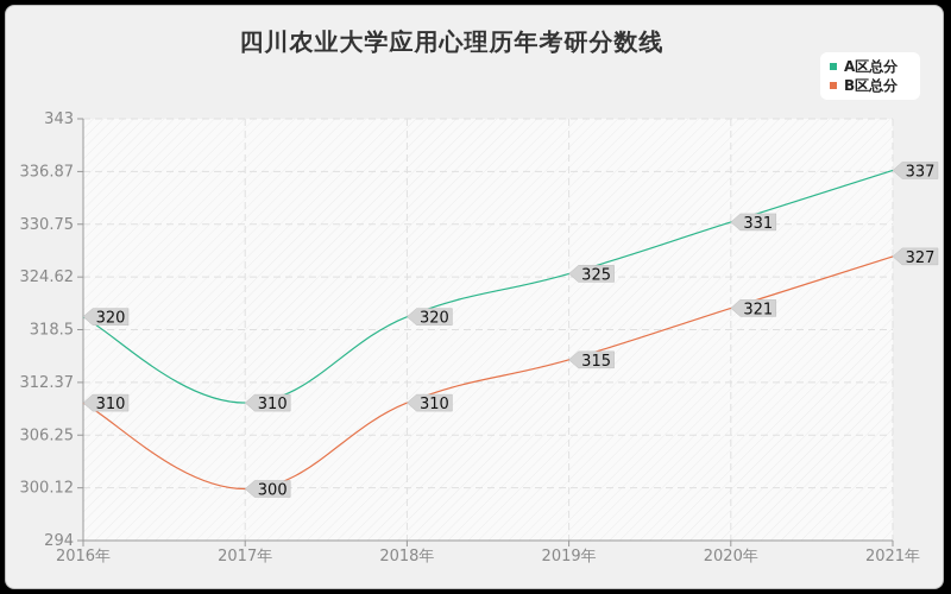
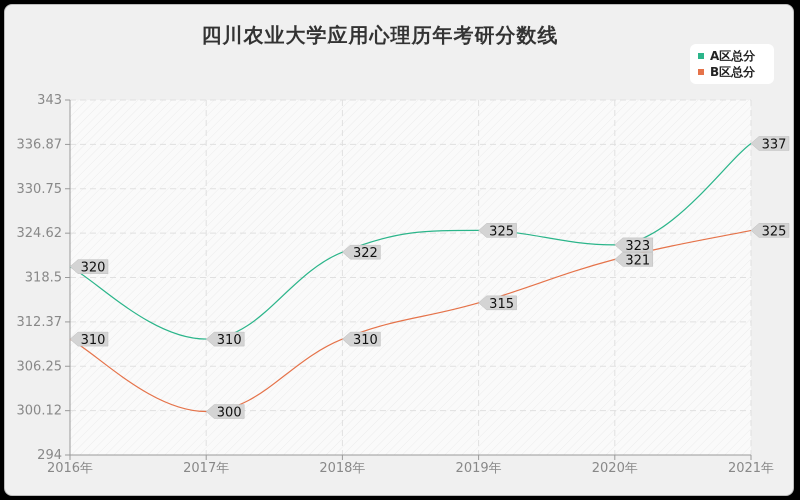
A区总分/2018年: 320 -> 322
A区总分/2020年: 331 -> 323
B区总分/2021年: 327 -> 325
